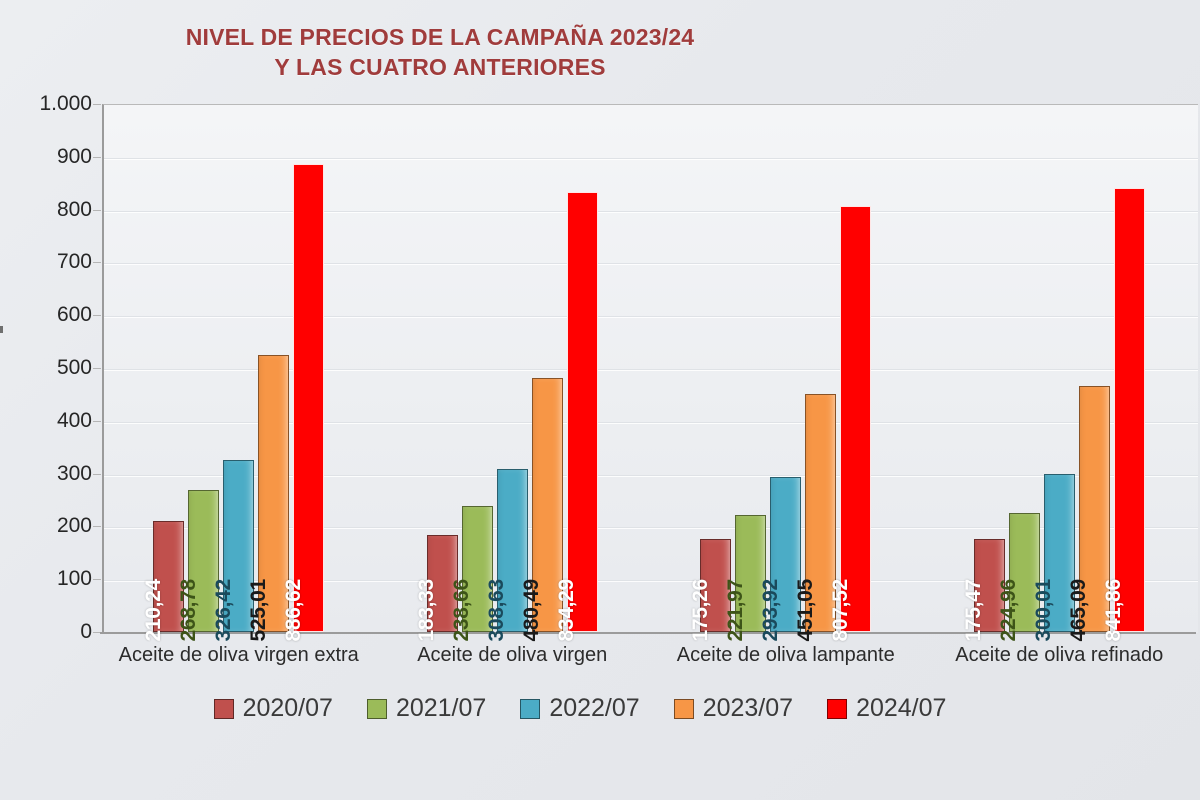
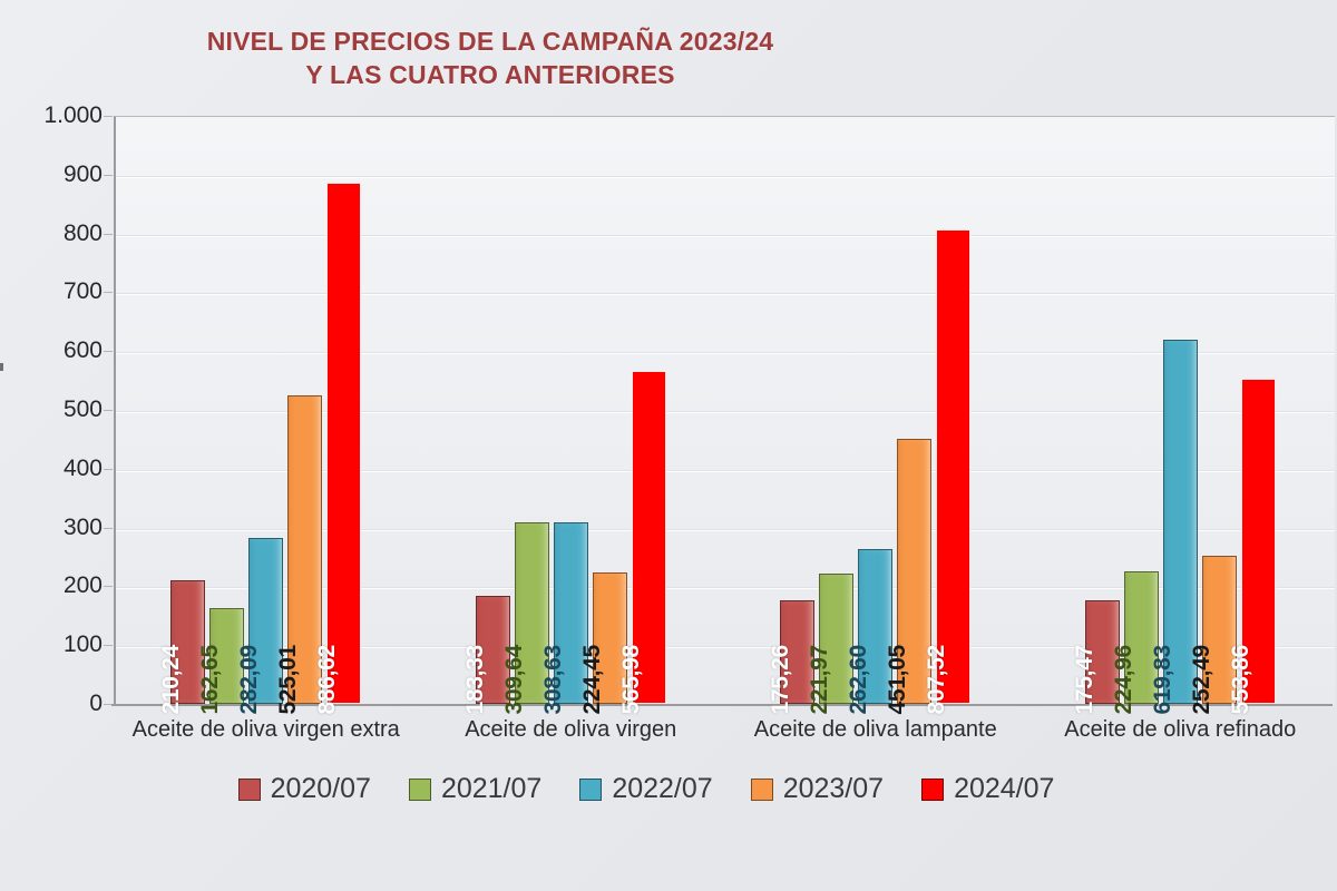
2021/07/Aceite de oliva virgen extra: 268,78 -> 162,65
2022/07/Aceite de oliva virgen extra: 326,42 -> 282,09
2021/07/Aceite de oliva virgen: 238,66 -> 309,64
2023/07/Aceite de oliva virgen: 480,49 -> 224,45
2024/07/Aceite de oliva virgen: 834,29 -> 565,98
2022/07/Aceite de oliva lampante: 293,92 -> 262,60
2022/07/Aceite de oliva refinado: 300,01 -> 619,83
2023/07/Aceite de oliva refinado: 465,09 -> 252,49
2024/07/Aceite de oliva refinado: 841,86 -> 553,86
